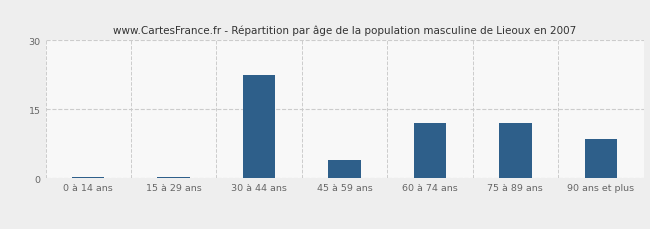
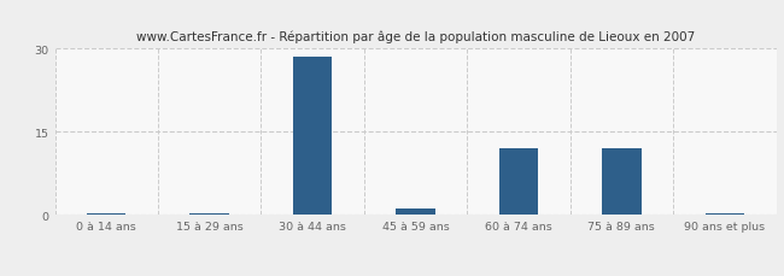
30 à 44 ans: 22.5 -> 28.5
45 à 59 ans: 4.0 -> 1.2
90 ans et plus: 8.5 -> 0.3
